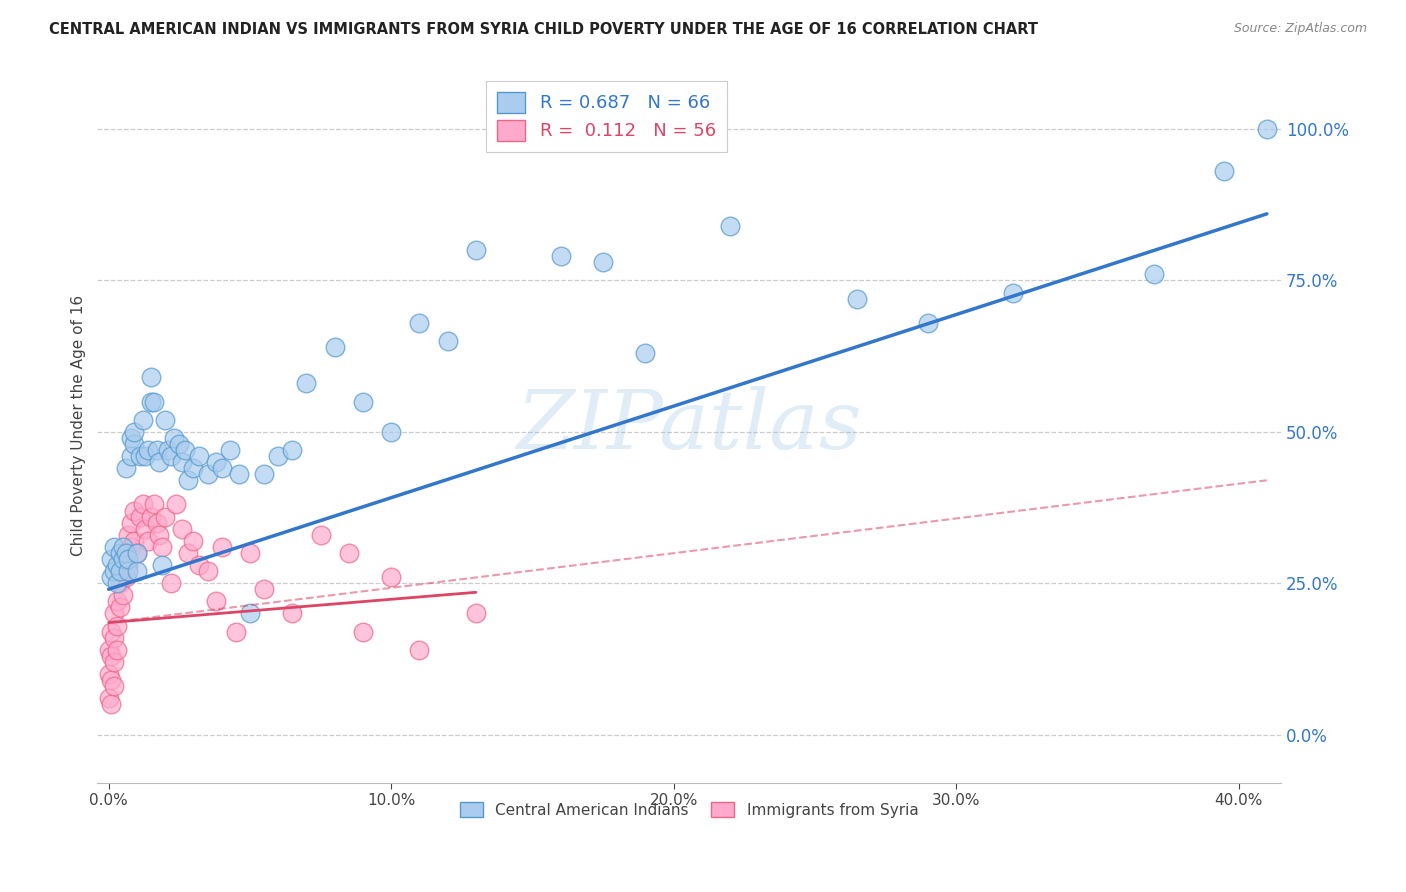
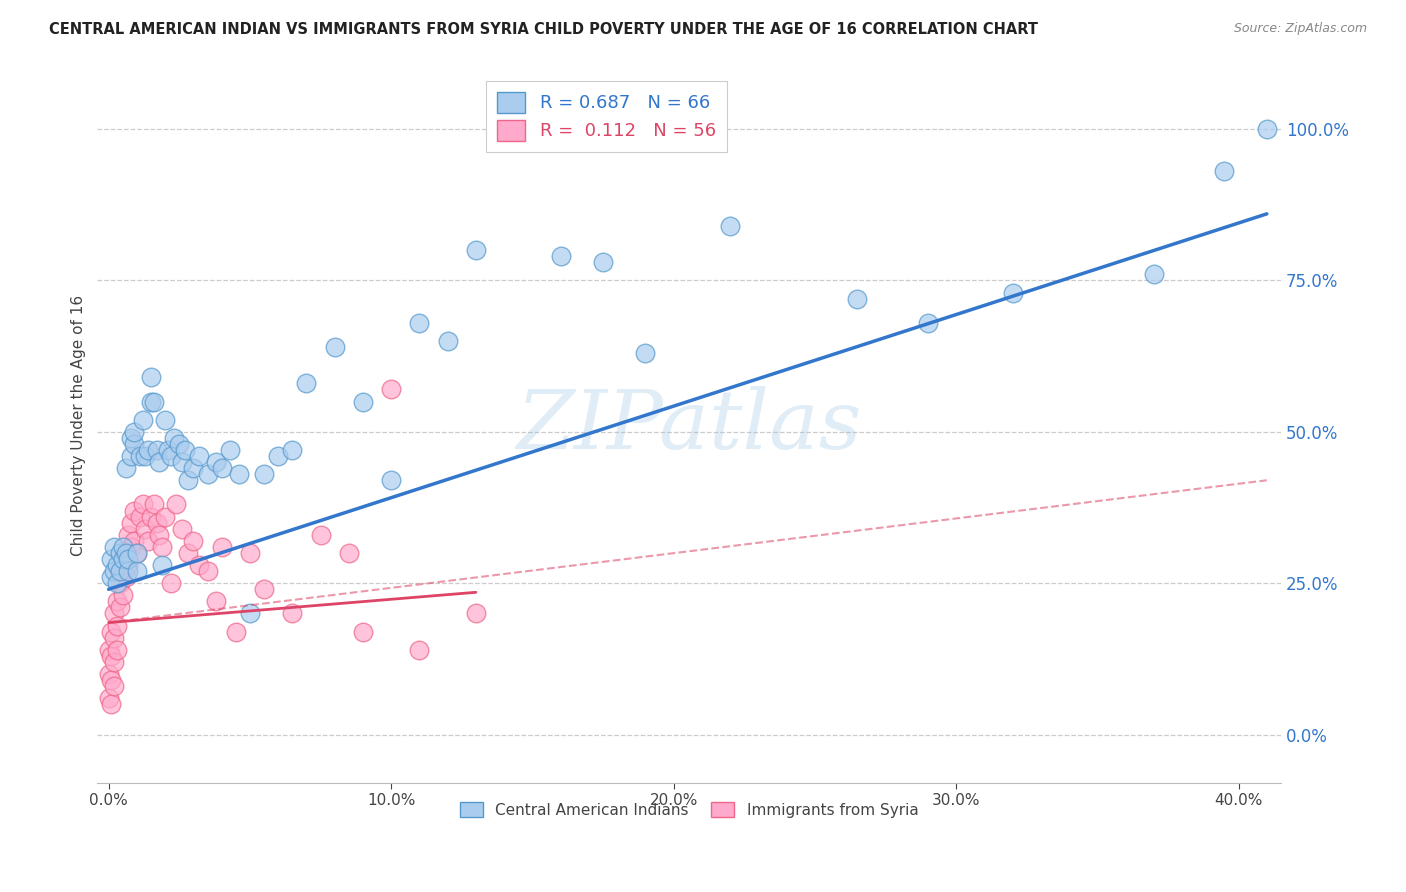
Central American Indians/10.0%: 50% -> 42%
Immigrants from Syria/10.0%: 26% -> 57%
